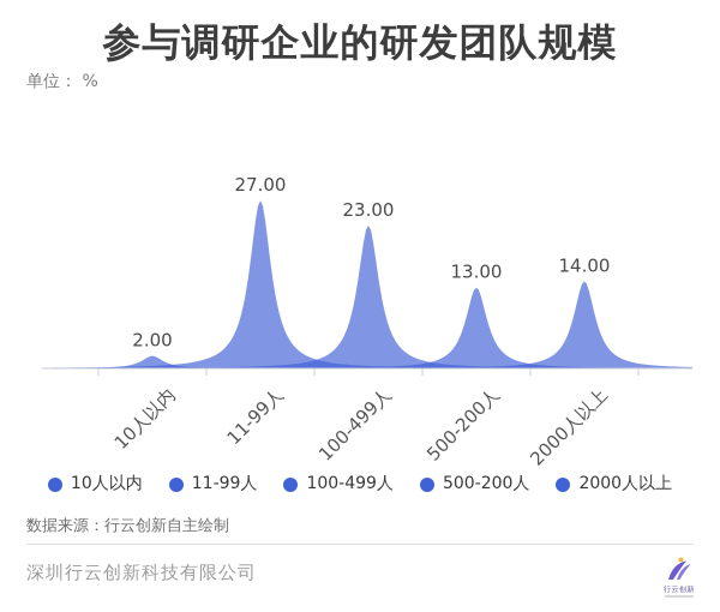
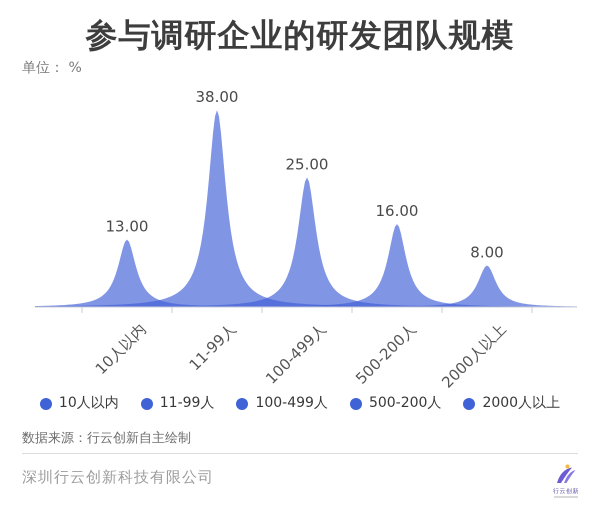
10人以内: 2.00 -> 13.00
11-99人: 27.00 -> 38.00
100-499人: 23.00 -> 25.00
500-200人: 13.00 -> 16.00
2000人以上: 14.00 -> 8.00
